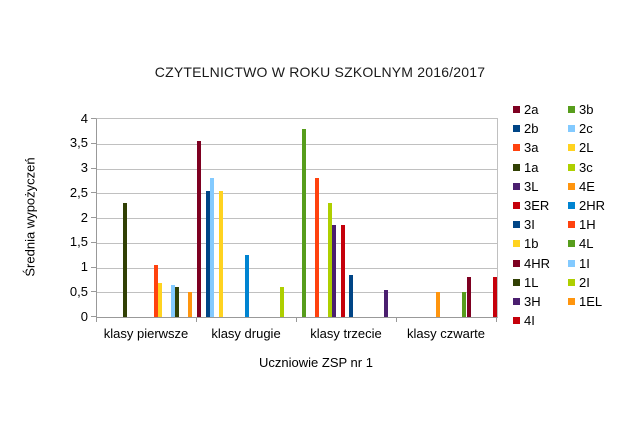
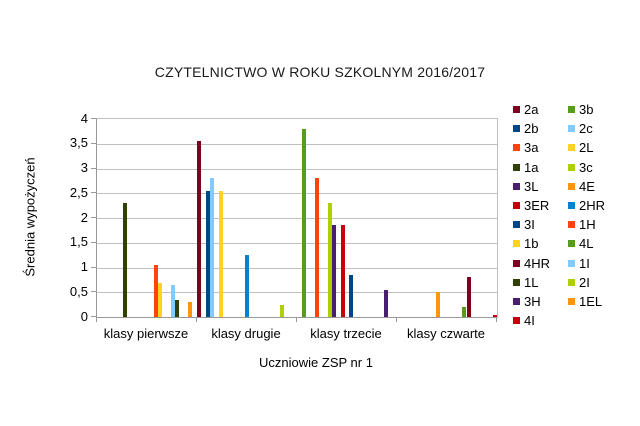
1L/klasy pierwsze: 0.6 -> 0.3
1EL/klasy pierwsze: 0.5 -> 0.3
2I/klasy drugie: 0.6 -> 0.2
4L/klasy czwarte: 0.5 -> 0.2
4I/klasy czwarte: 0.8 -> 0.1
